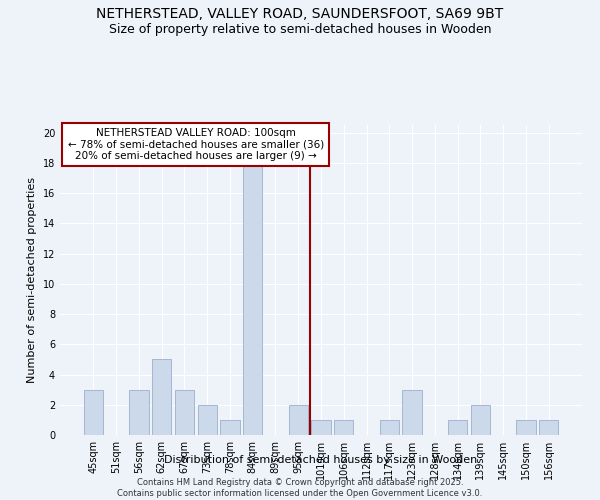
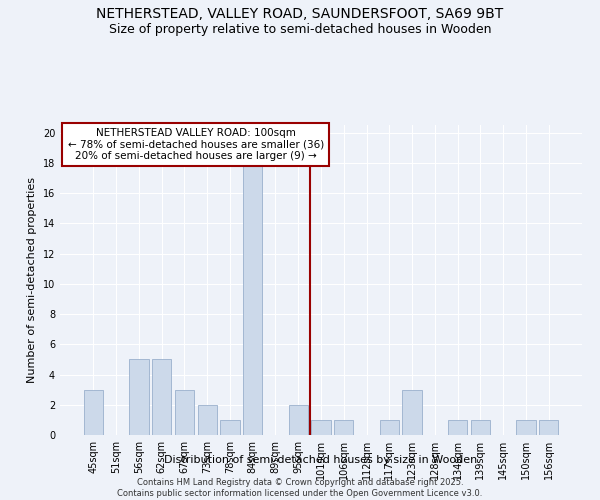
56sqm: 3 -> 5
139sqm: 2 -> 1
